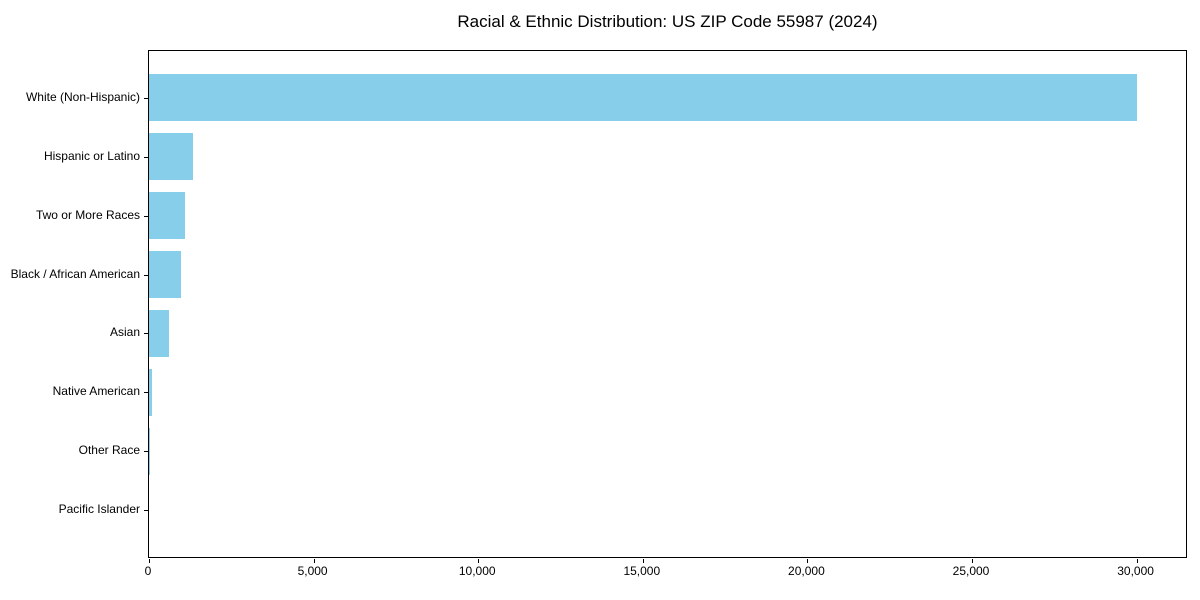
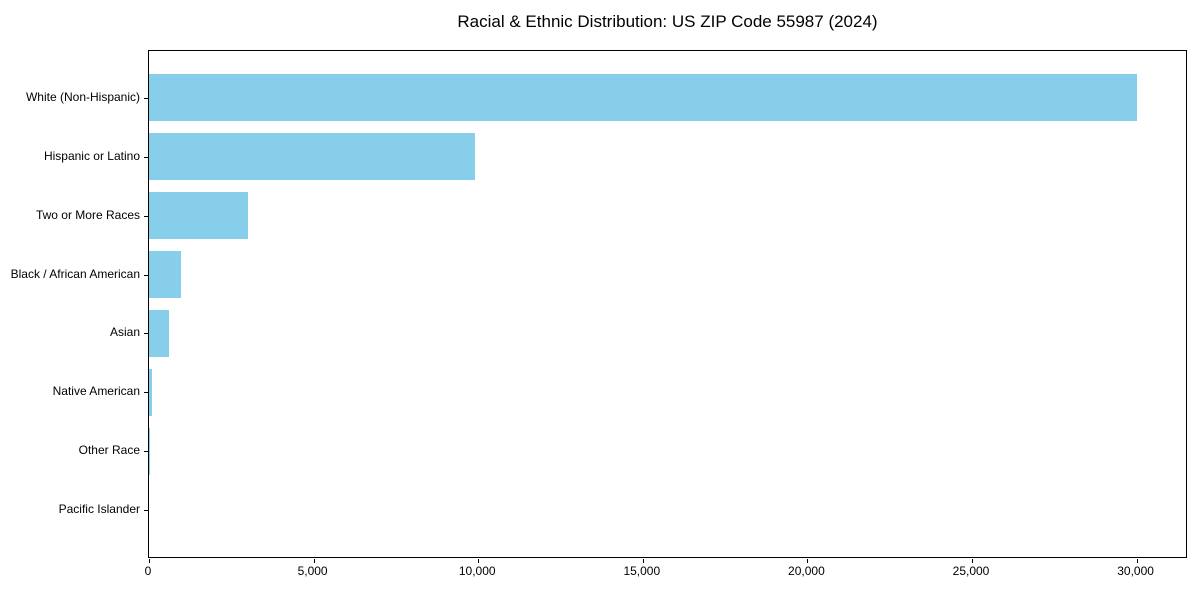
Hispanic or Latino: 1400 -> 9900
Two or More Races: 1100 -> 3000
